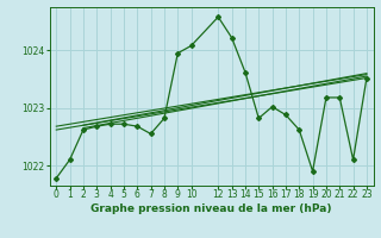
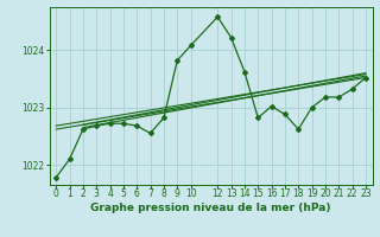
9: 1023.95 -> 1023.82
19: 1021.90 -> 1023.00
22: 1022.10 -> 1023.32
